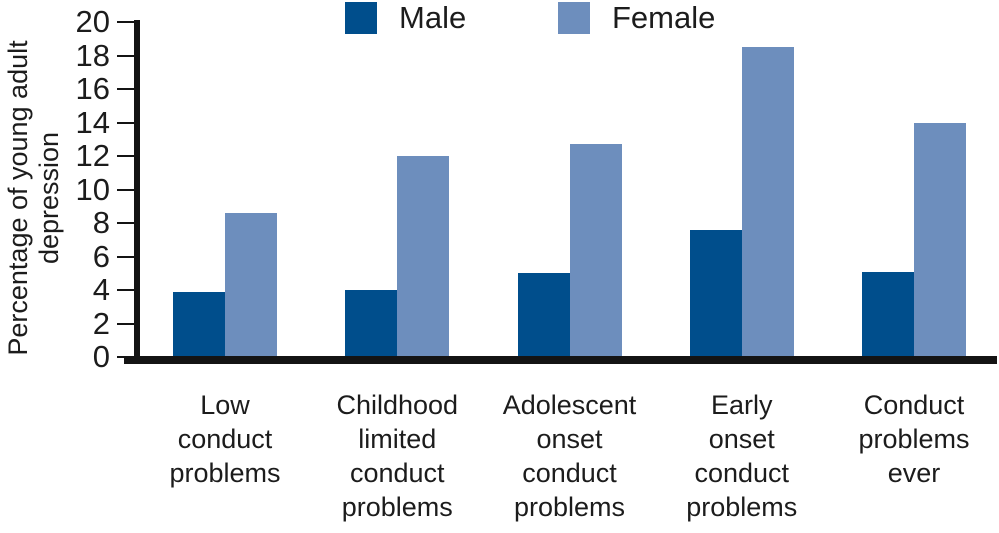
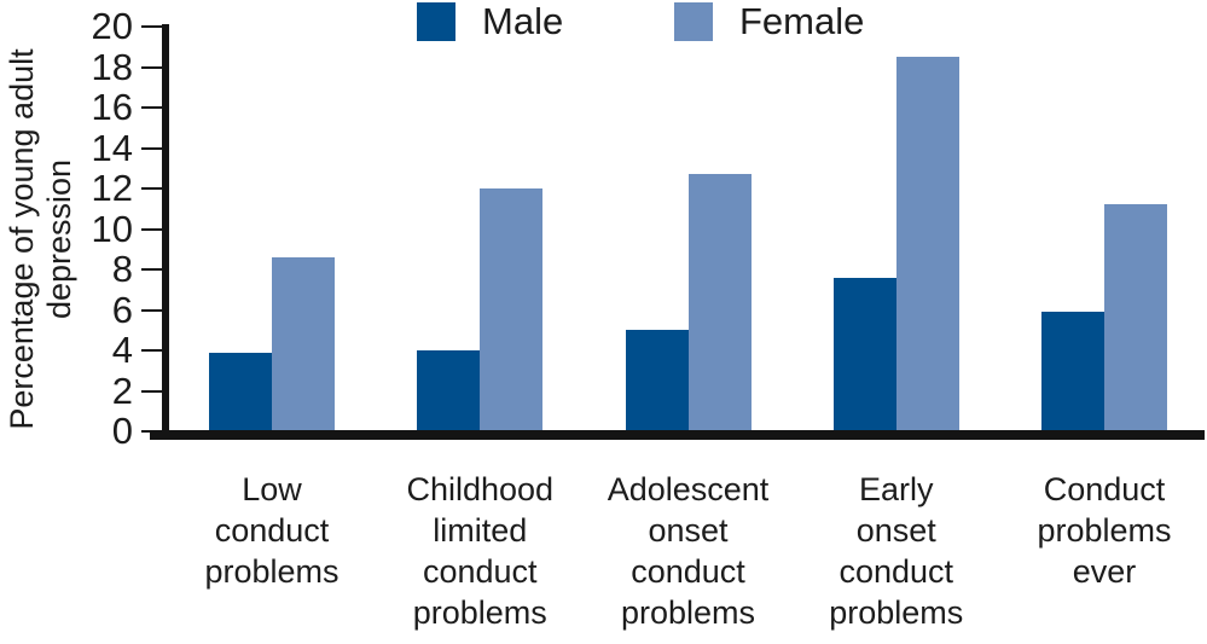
Male/Conduct problems ever: 5.1 -> 5.9
Female/Conduct problems ever: 14.0 -> 11.2
